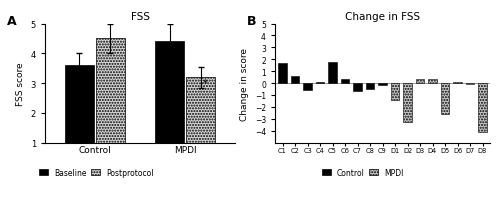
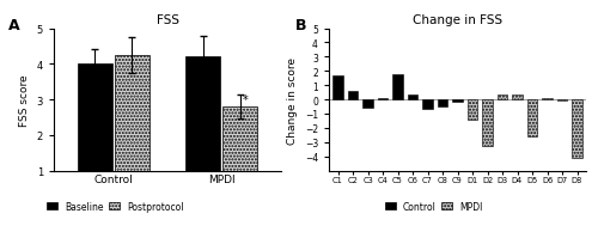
FSS/Baseline/Control: 3.6 -> 4.0
FSS/Postprotocol/Control: 4.50 -> 4.25
FSS/Baseline/MPDI: 4.4 -> 4.2
FSS/Postprotocol/MPDI: 3.20 -> 2.80
